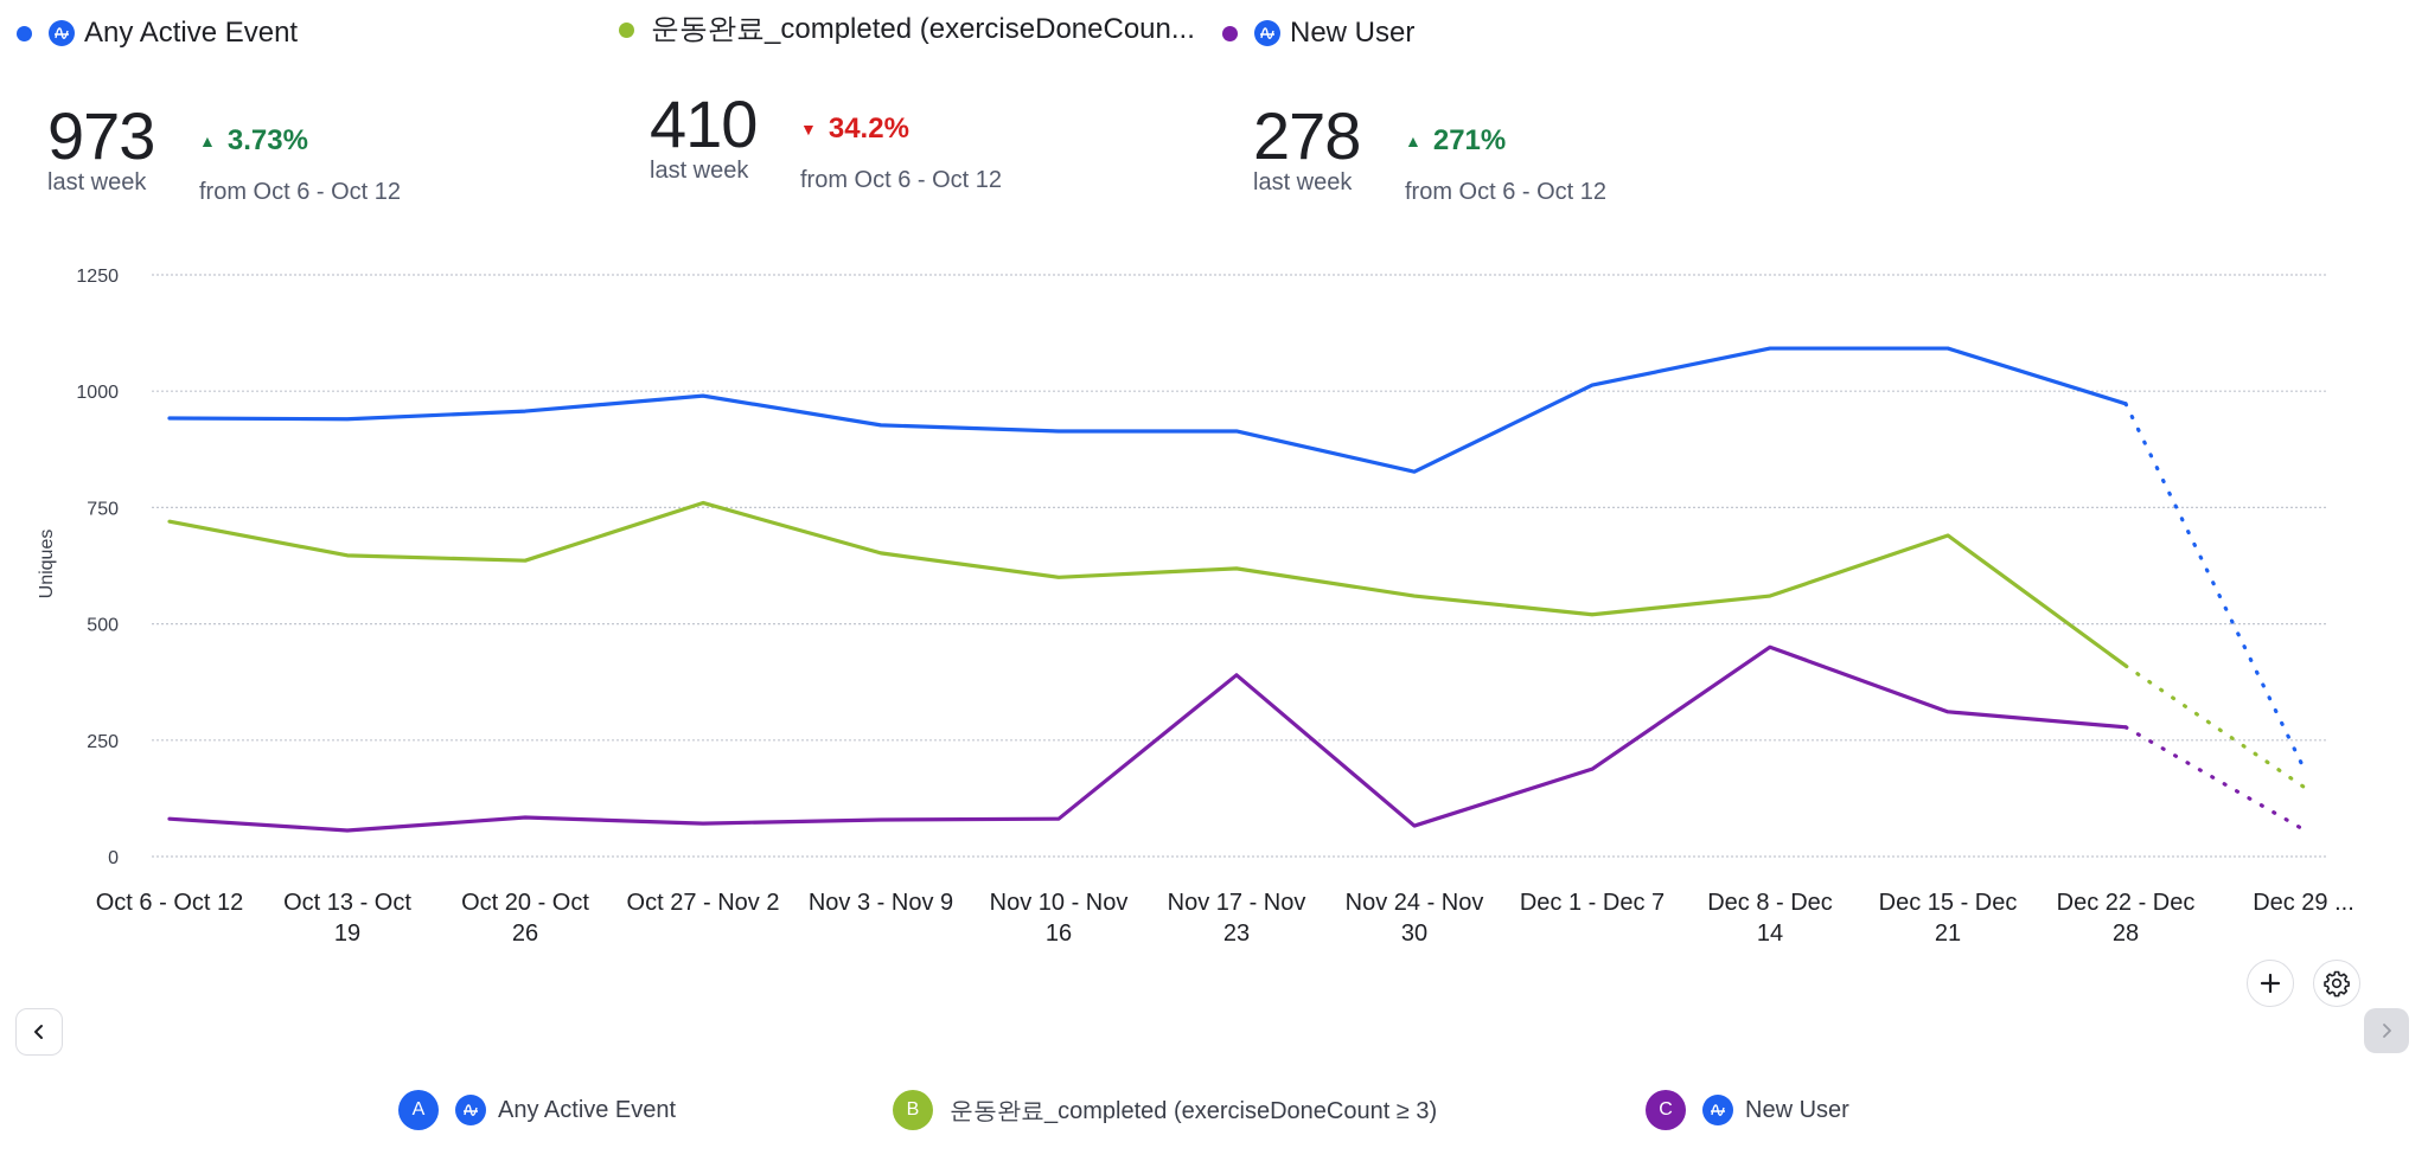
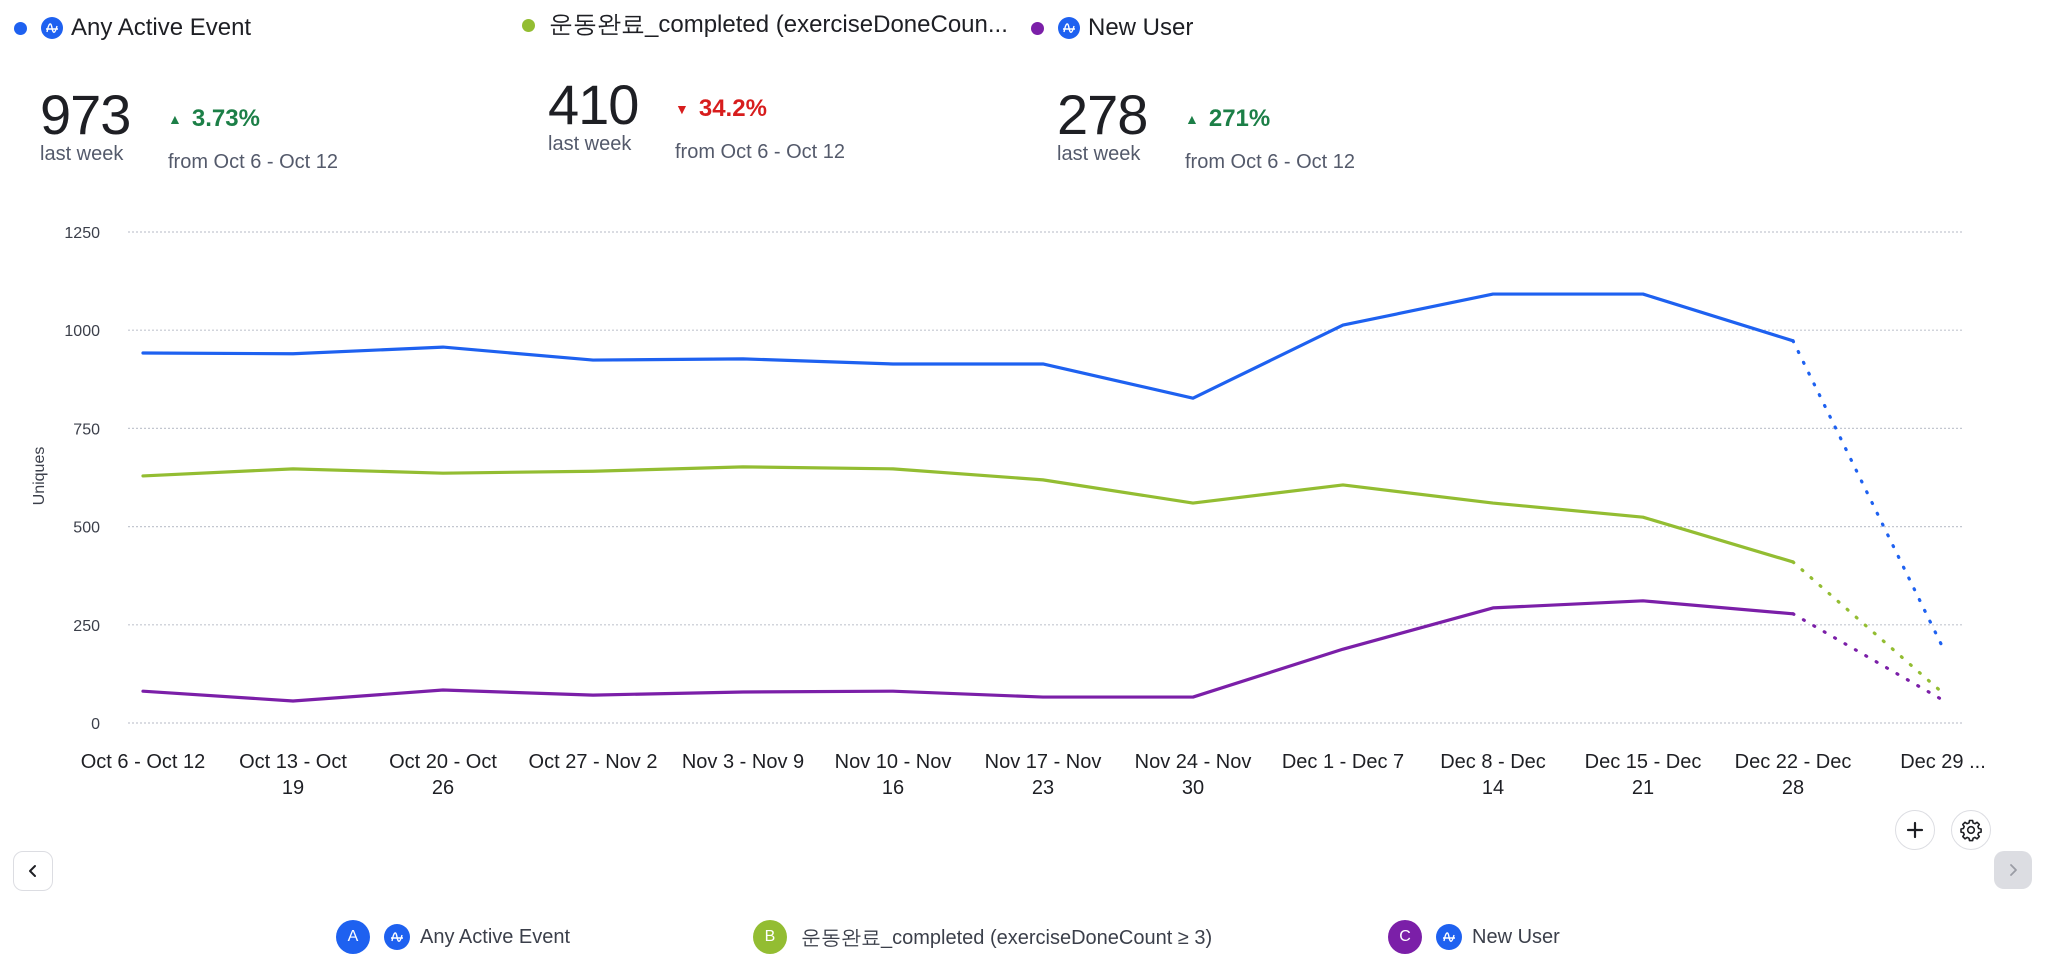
운동완료_completed (exerciseDoneCount ≥ 3)/Oct 6 - Oct 12: 720 -> 630
Any Active Event/Oct 27 - Nov 2: 990 -> 920
운동완료_completed (exerciseDoneCount ≥ 3)/Oct 27 - Nov 2: 760 -> 640
운동완료_completed (exerciseDoneCount ≥ 3)/Nov 10 - Nov 16: 600 -> 650
New User/Nov 17 - Nov 23: 390 -> 70
운동완료_completed (exerciseDoneCount ≥ 3)/Dec 1 - Dec 7: 520 -> 610
New User/Dec 8 - Dec 14: 450 -> 290
운동완료_completed (exerciseDoneCount ≥ 3)/Dec 15 - Dec 21: 690 -> 520
운동완료_completed (exerciseDoneCount ≥ 3)/Dec 29 ...: 150 -> 80
